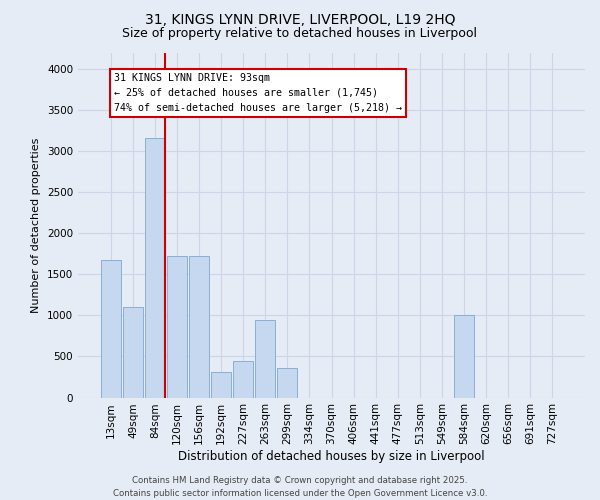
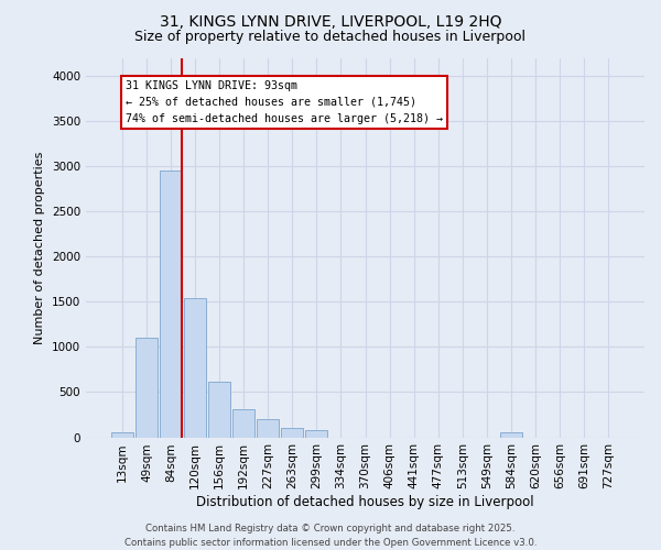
13sqm: 1680 -> 60
84sqm: 3160 -> 2950
120sqm: 1720 -> 1540
156sqm: 1720 -> 610
227sqm: 440 -> 200
263sqm: 940 -> 100
299sqm: 360 -> 80
584sqm: 1000 -> 60
